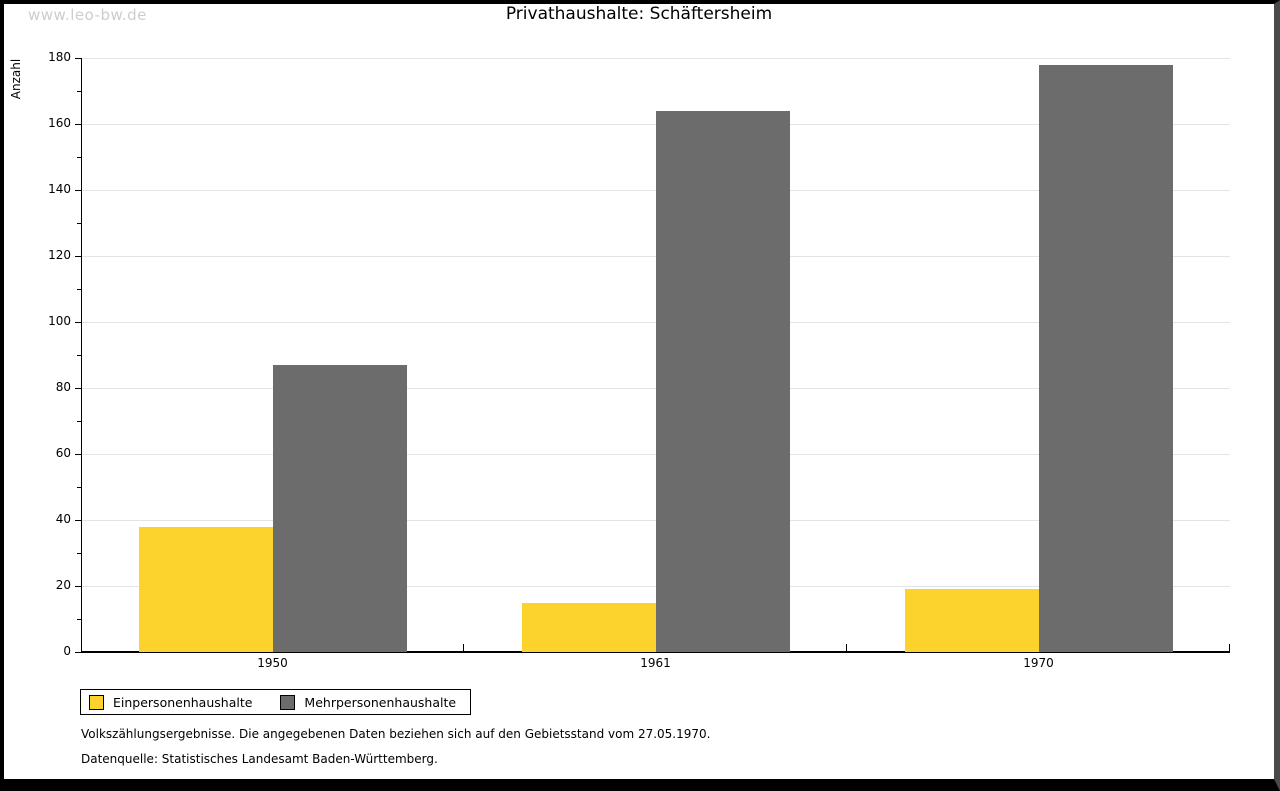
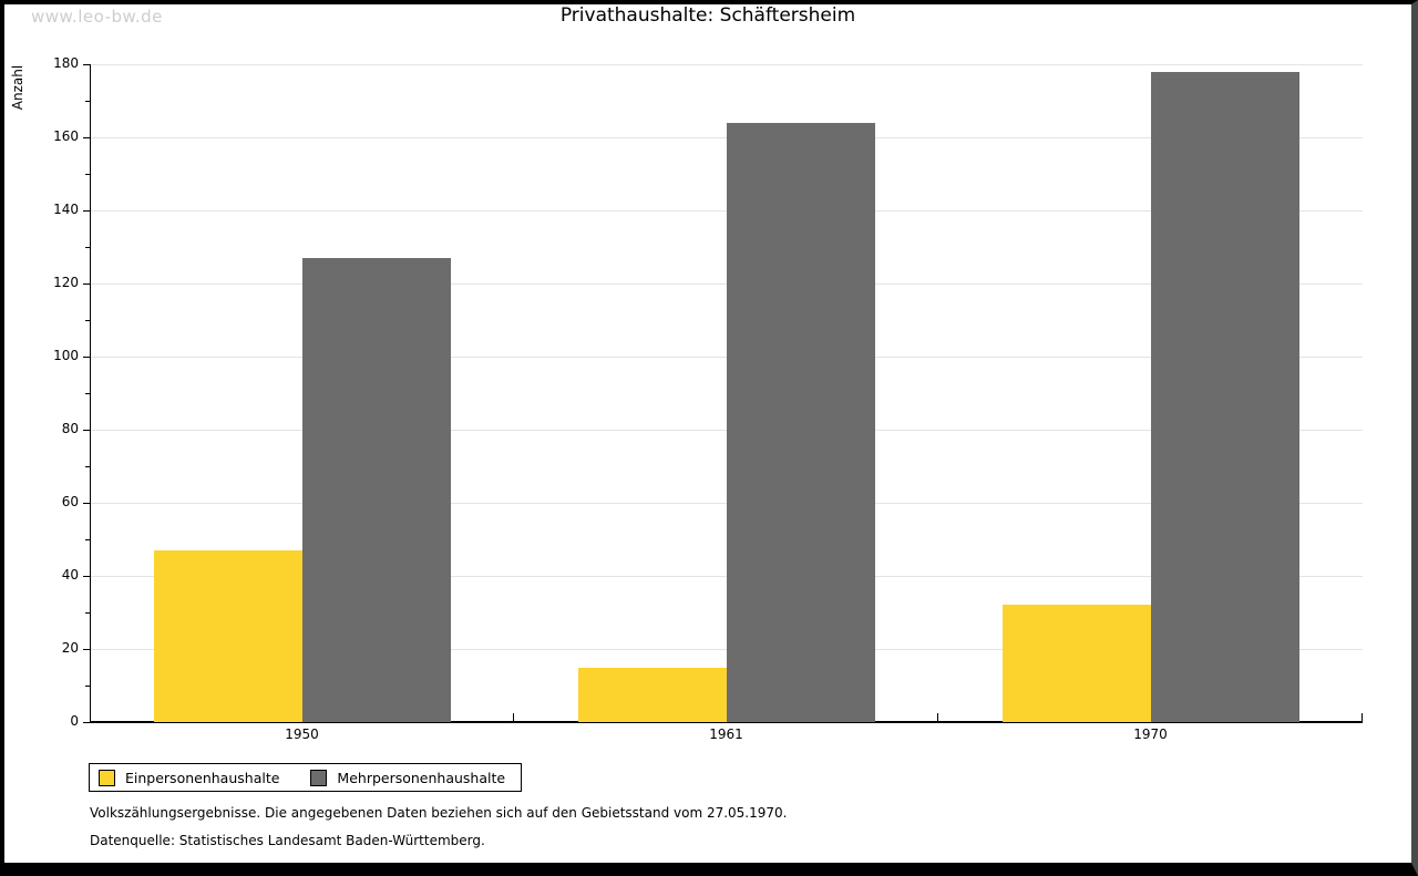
Einpersonenhaushalte/1950: 38 -> 47
Mehrpersonenhaushalte/1950: 87 -> 127
Einpersonenhaushalte/1970: 19 -> 32
